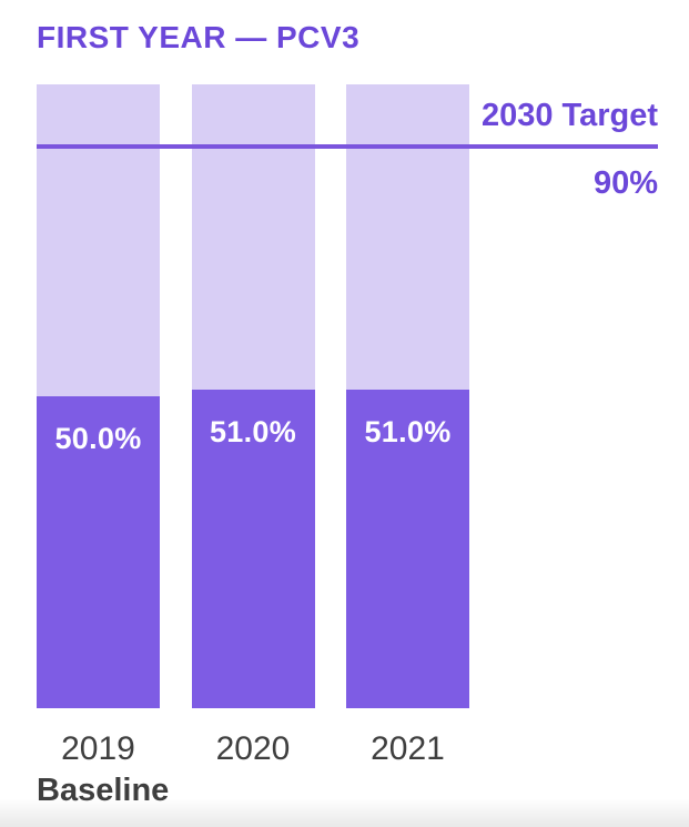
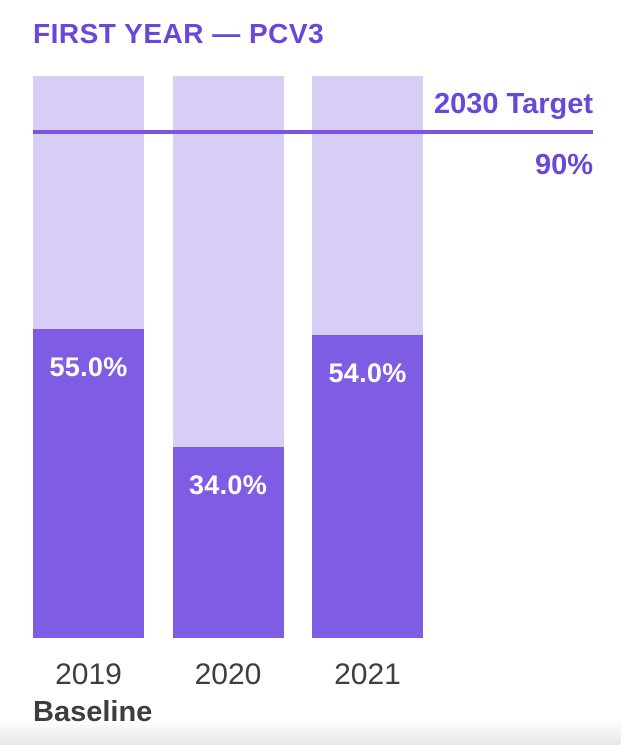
2019: 50.0% -> 55.0%
2020: 51.0% -> 34.0%
2021: 51.0% -> 54.0%
